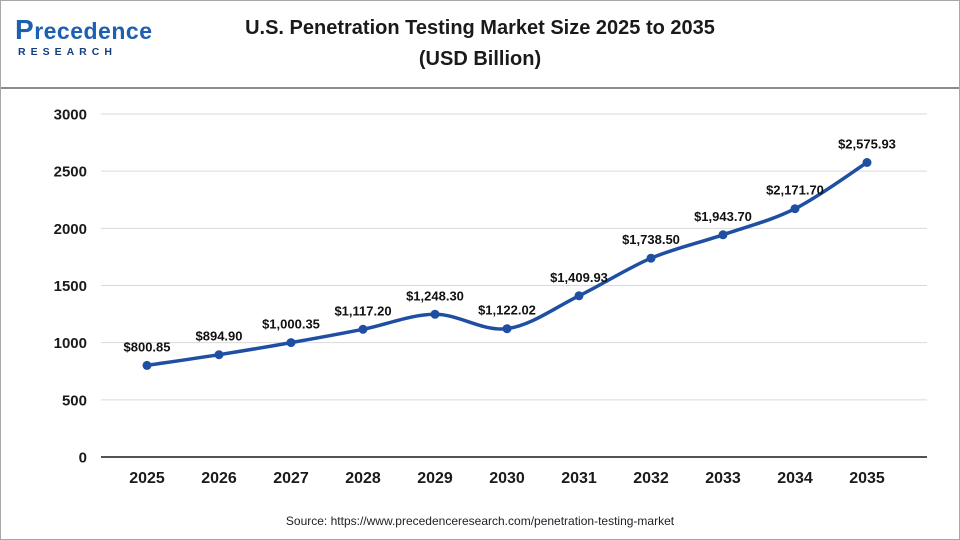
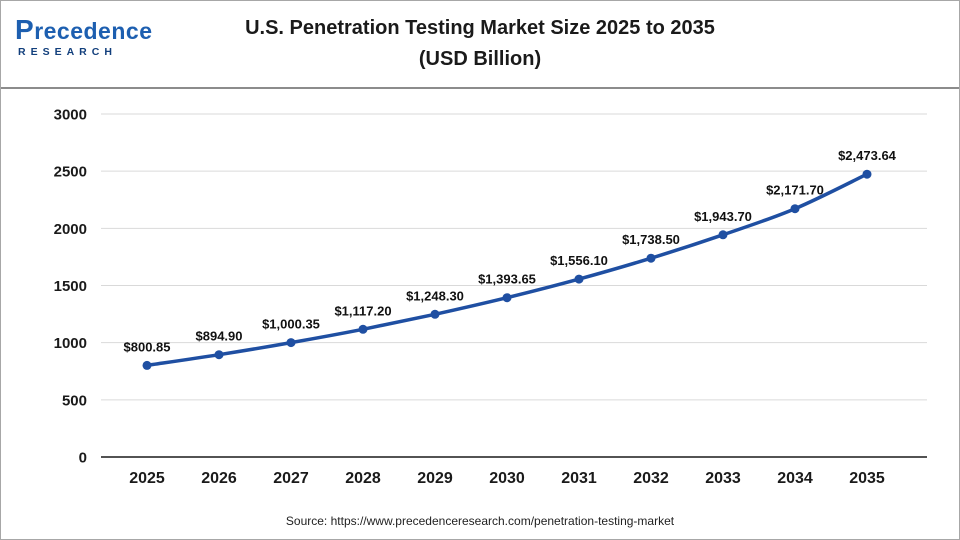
2030: $1,122.02 -> $1,393.65
2031: $1,409.93 -> $1,556.10
2035: $2,575.93 -> $2,473.64
